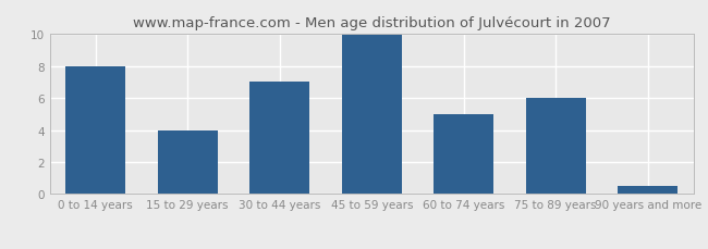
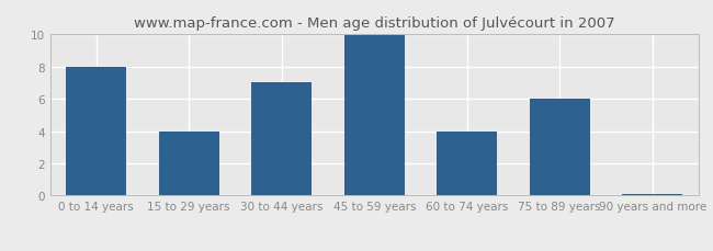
60 to 74 years: 5.0 -> 4.0
90 years and more: 0.5 -> 0.1
